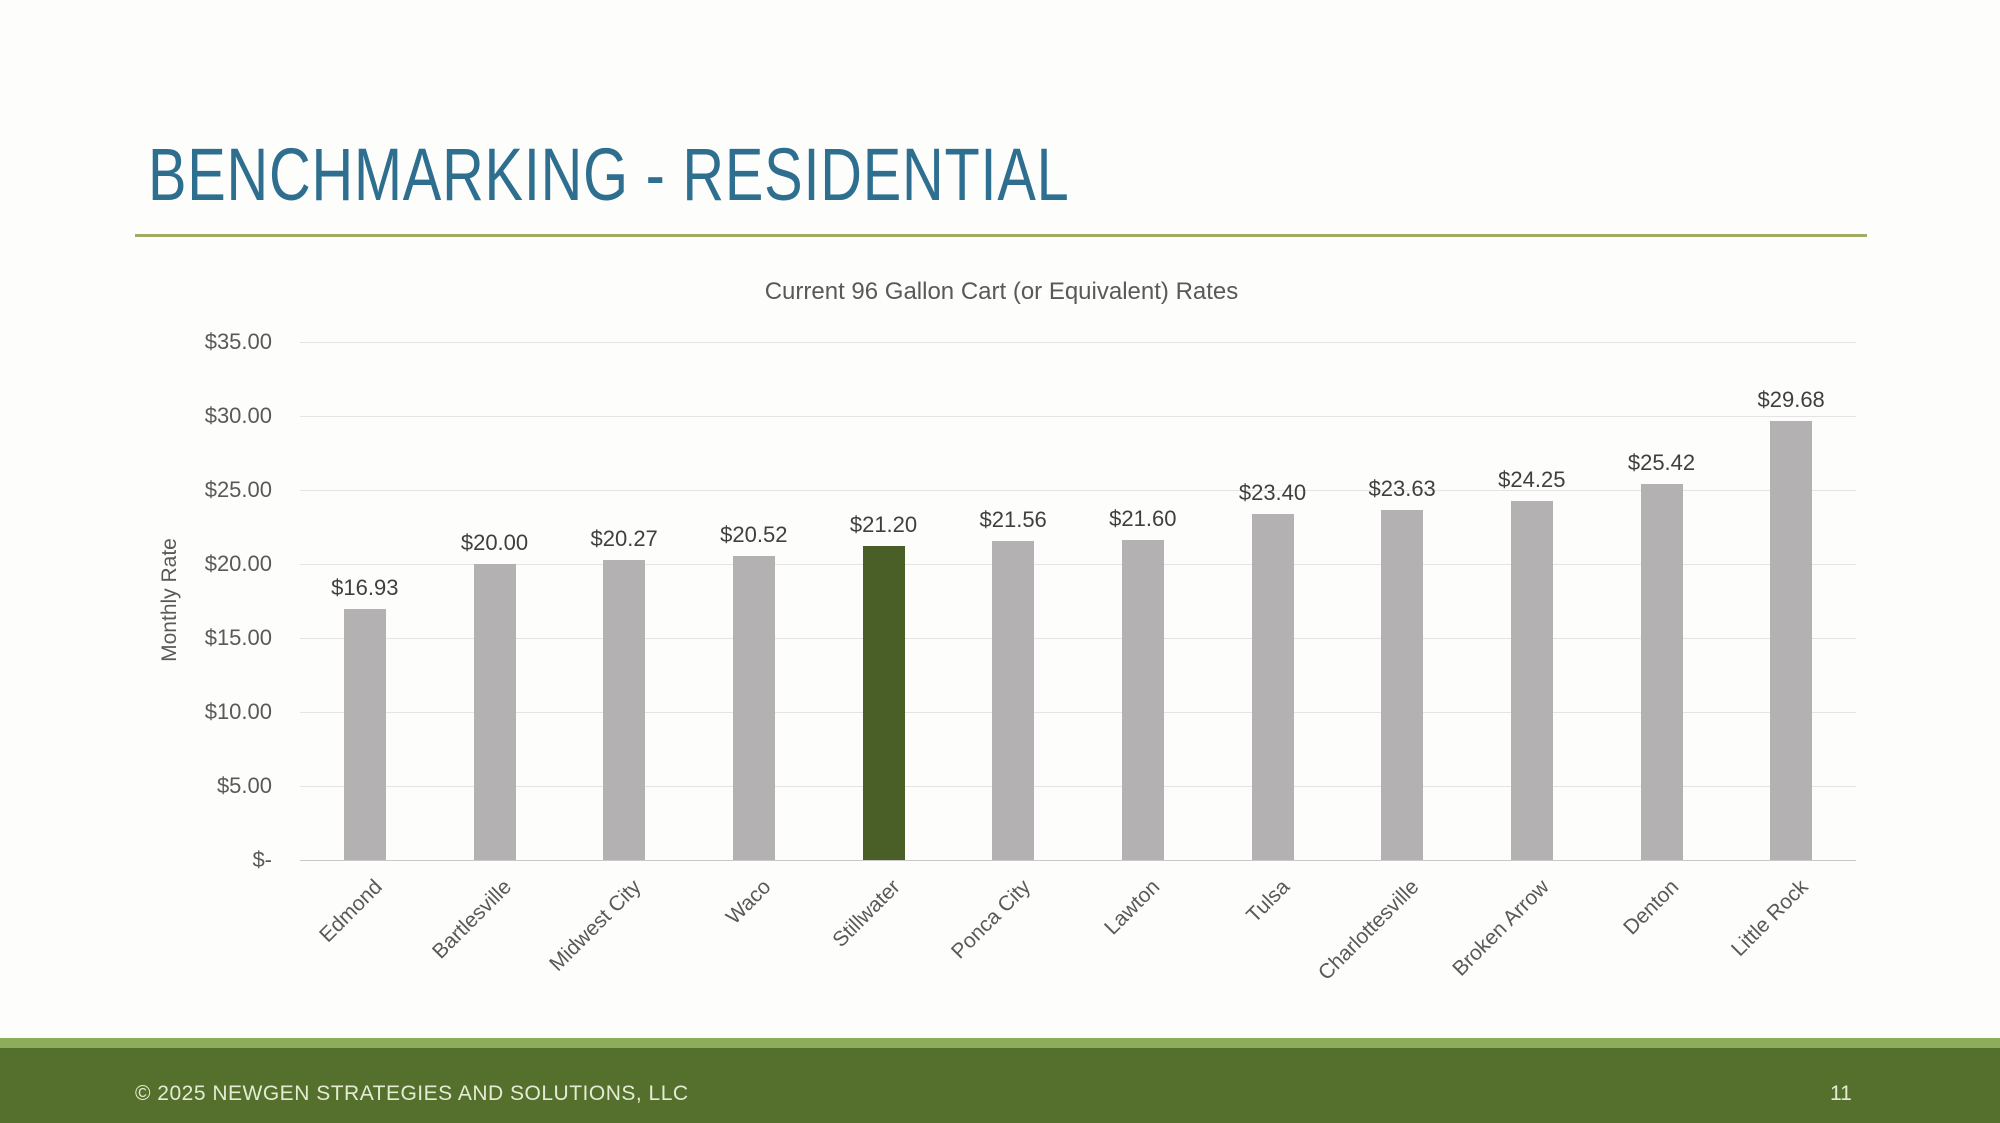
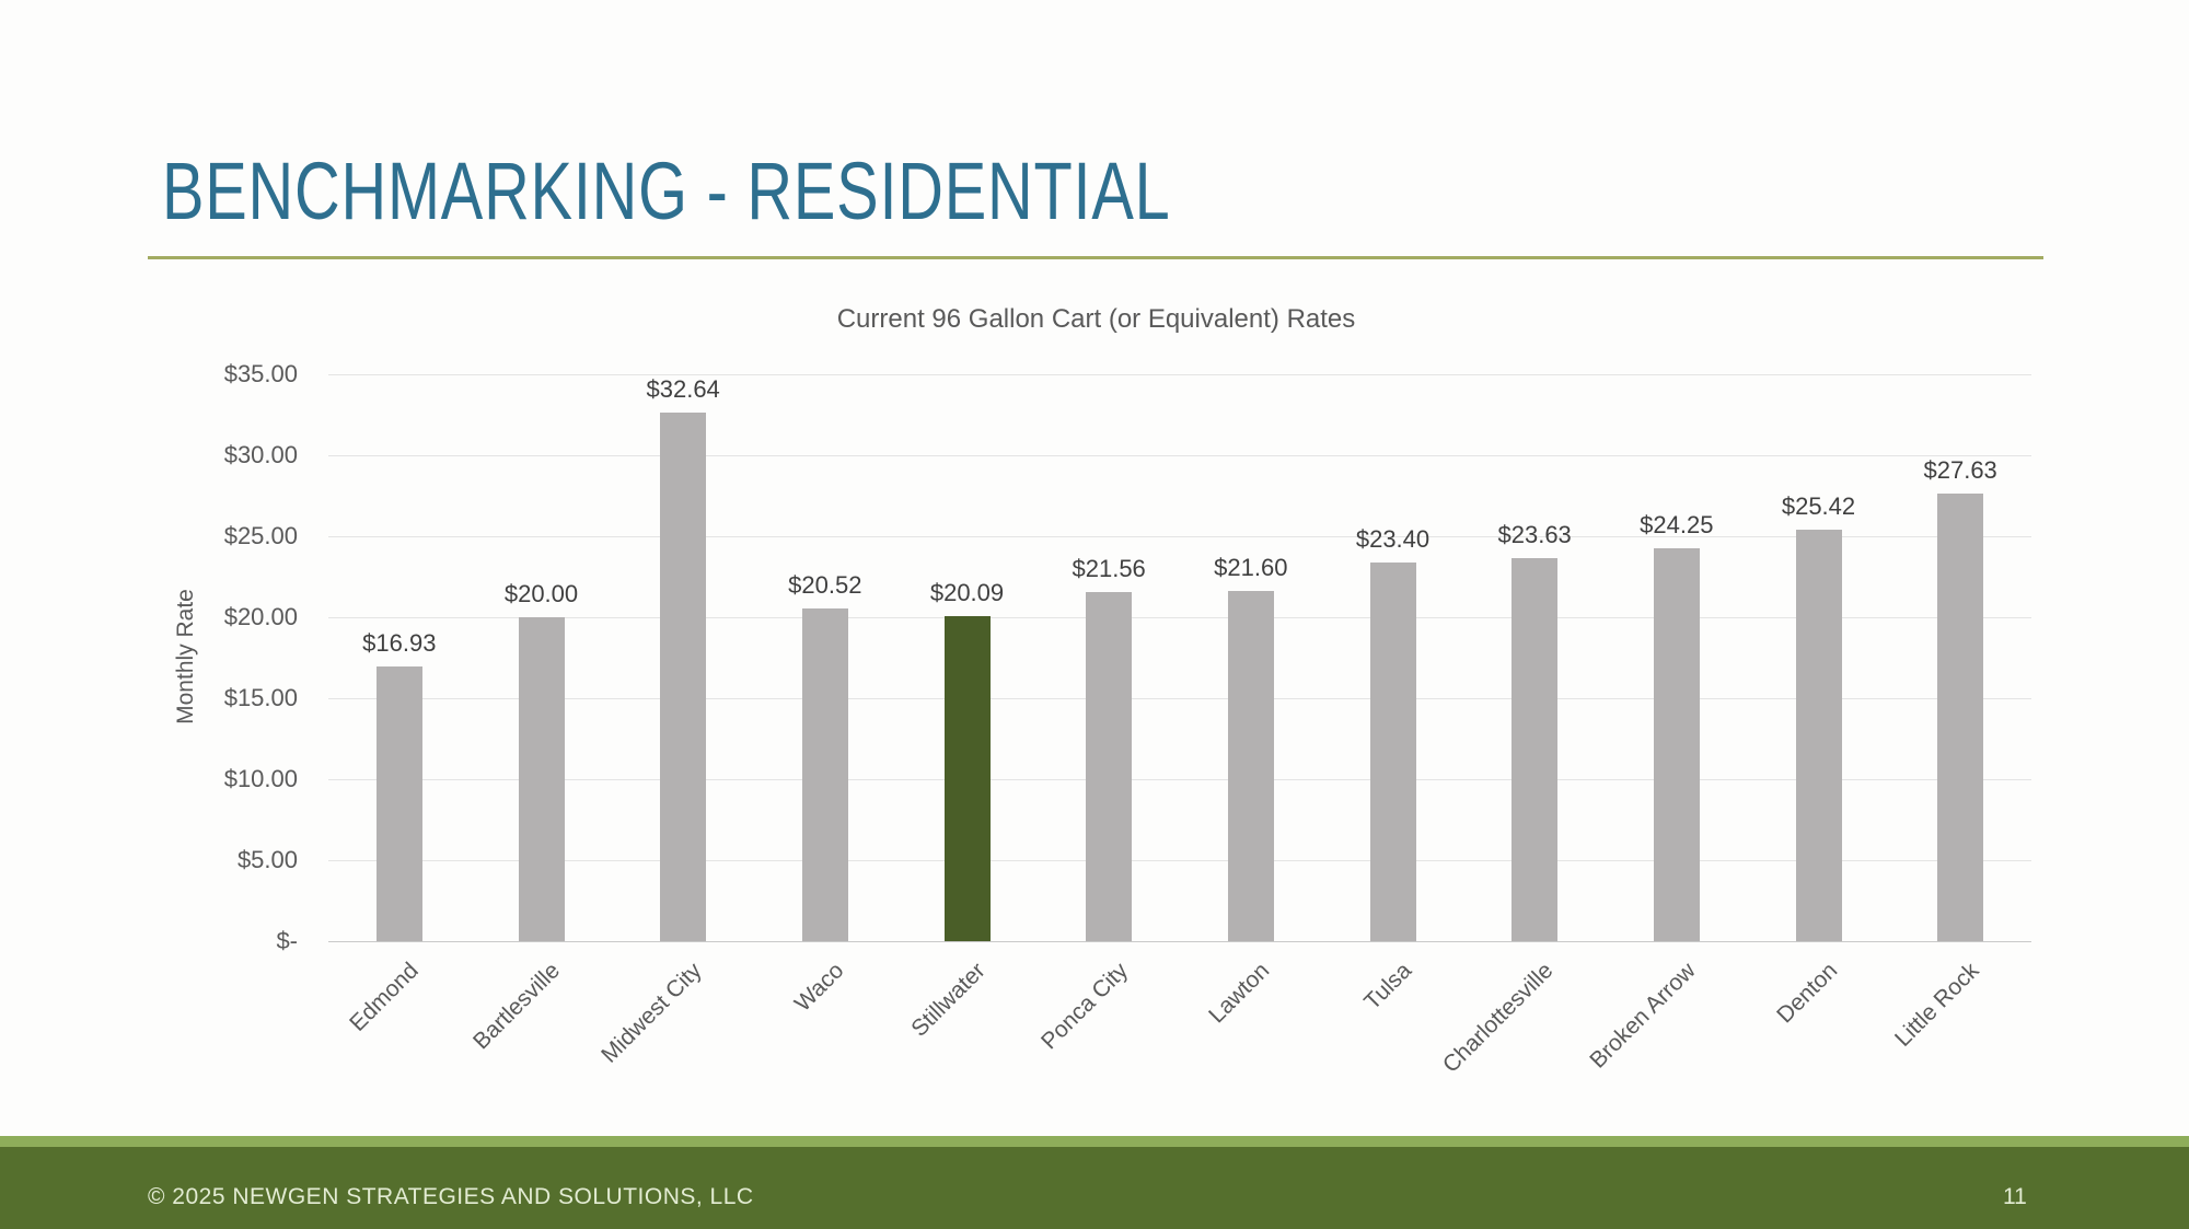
Midwest City: $20.27 -> $32.64
Stillwater: $21.20 -> $20.09
Little Rock: $29.68 -> $27.63
